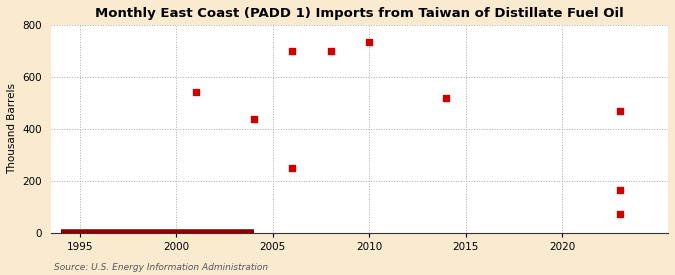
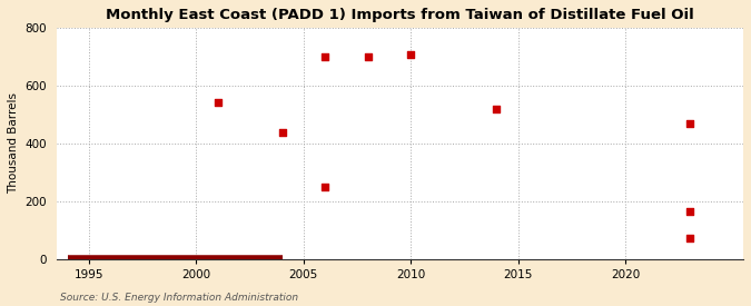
2010: 735 -> 710
